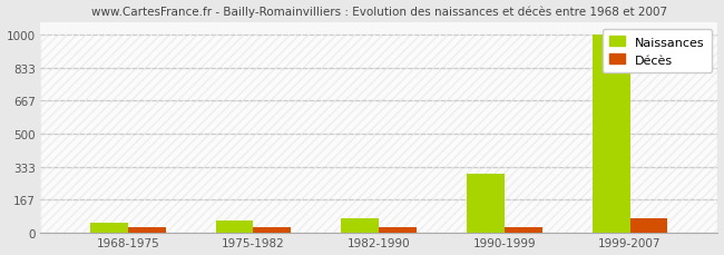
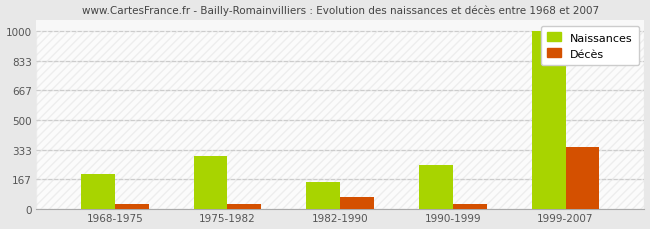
Naissances/1968-1975: 50 -> 200
Naissances/1975-1982: 60 -> 300
Naissances/1982-1990: 80 -> 150
Décès/1982-1990: 30 -> 70
Naissances/1990-1999: 300 -> 250
Décès/1999-2007: 80 -> 350
